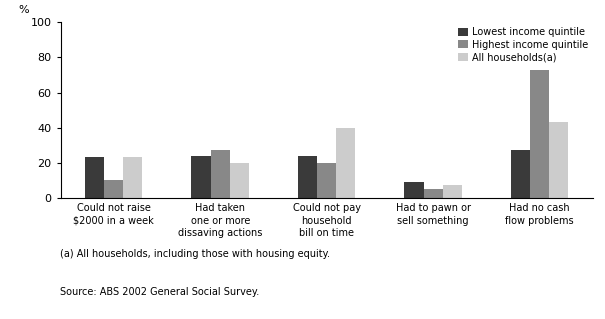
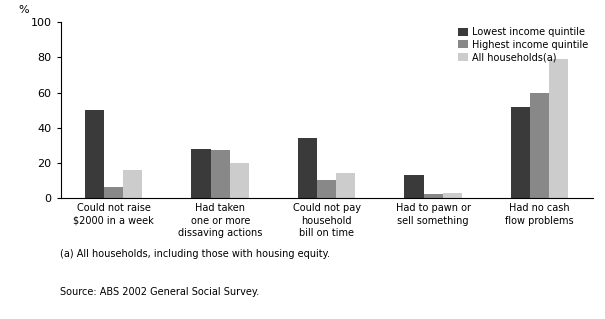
Lowest income quintile/Could not raise $2000 in a week: 23 -> 50
Highest income quintile/Could not raise $2000 in a week: 10 -> 6
All households(a)/Could not raise $2000 in a week: 23 -> 16
Lowest income quintile/Had taken one or more dissaving actions: 24 -> 28
Lowest income quintile/Could not pay household bill on time: 24 -> 34
Highest income quintile/Could not pay household bill on time: 20 -> 10
All households(a)/Could not pay household bill on time: 40 -> 14
Lowest income quintile/Had to pawn or sell something: 9 -> 13
Highest income quintile/Had to pawn or sell something: 5 -> 2
All households(a)/Had to pawn or sell something: 7 -> 3
Lowest income quintile/Had no cash flow problems: 27 -> 52
Highest income quintile/Had no cash flow problems: 73 -> 60
All households(a)/Had no cash flow problems: 43 -> 79
